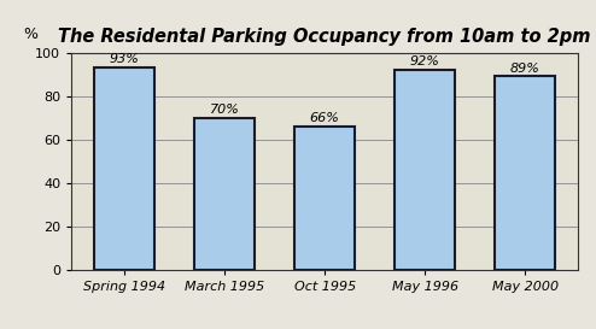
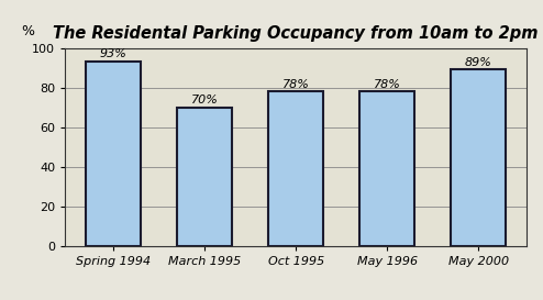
Oct 1995: 66% -> 78%
May 1996: 92% -> 78%
